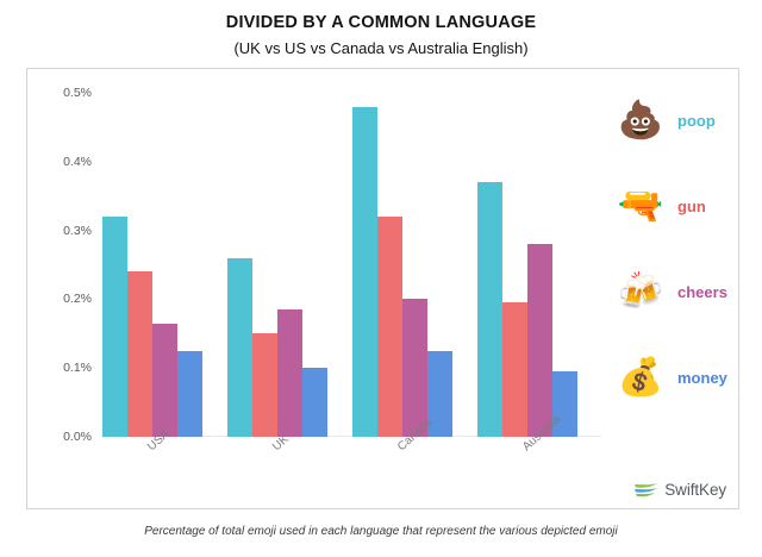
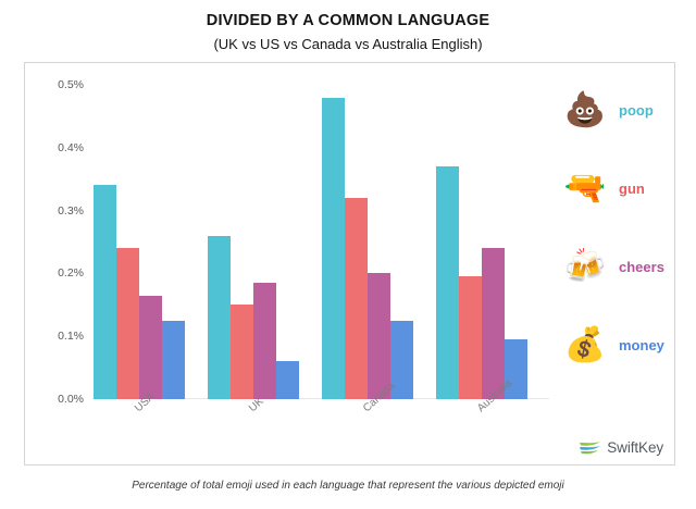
poop/USA: 0.32% -> 0.34%
money/UK: 0.10% -> 0.06%
cheers/Australia: 0.28% -> 0.24%
